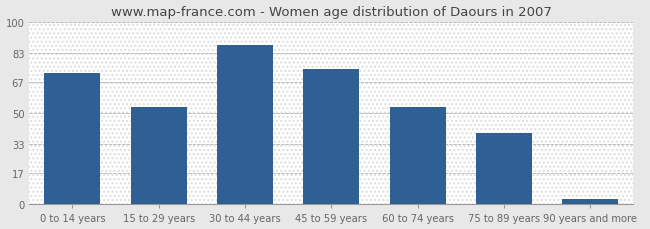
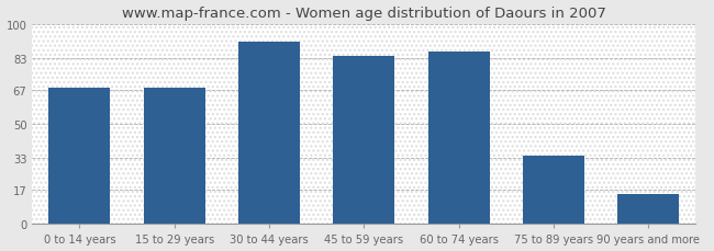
0 to 14 years: 72 -> 68
15 to 29 years: 53 -> 68
30 to 44 years: 87 -> 91
45 to 59 years: 74 -> 84
60 to 74 years: 53 -> 86
75 to 89 years: 39 -> 34
90 years and more: 3 -> 15
